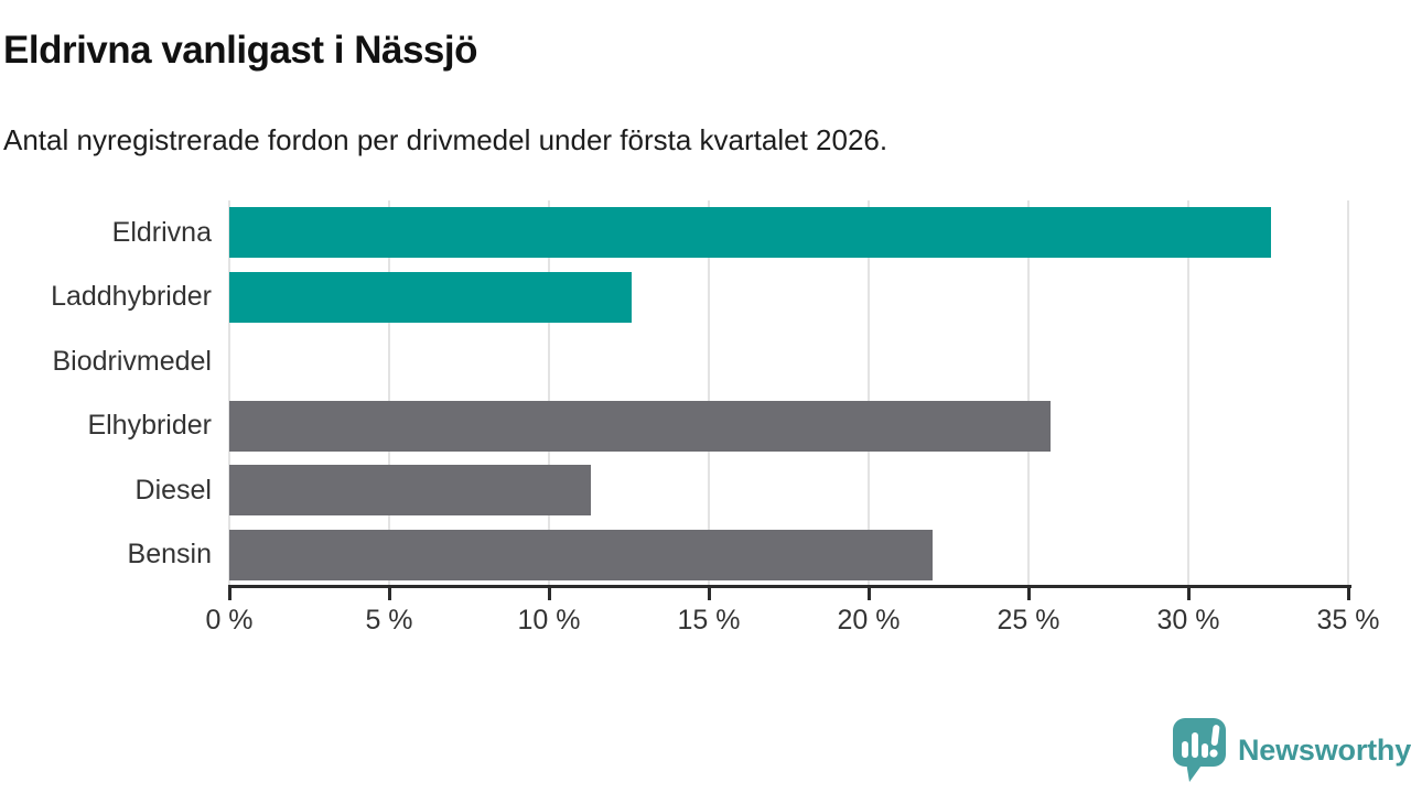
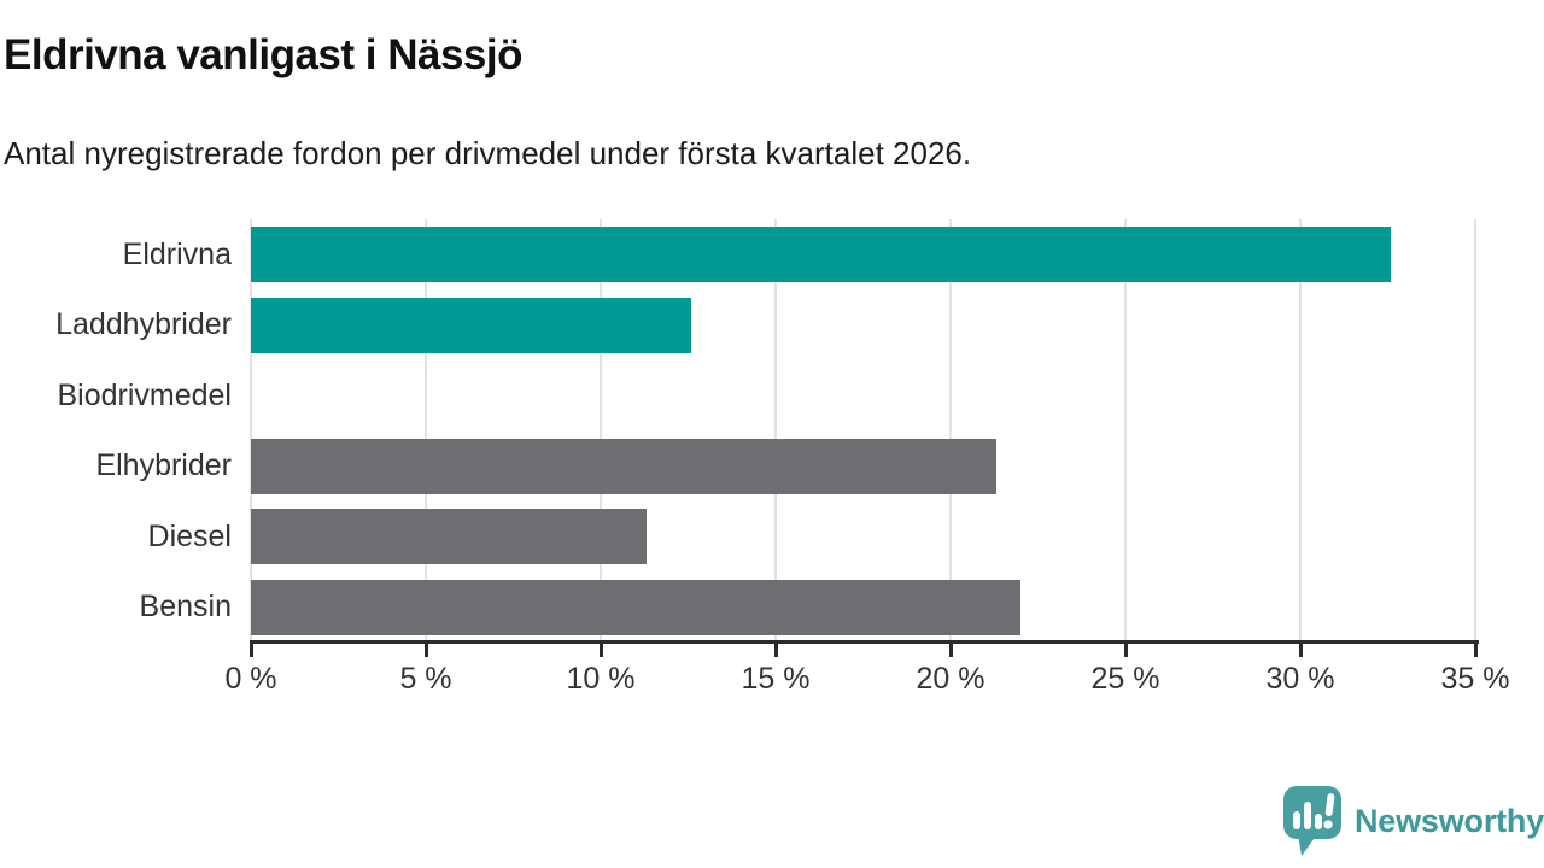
Elhybrider: 25.7% -> 21.3%
